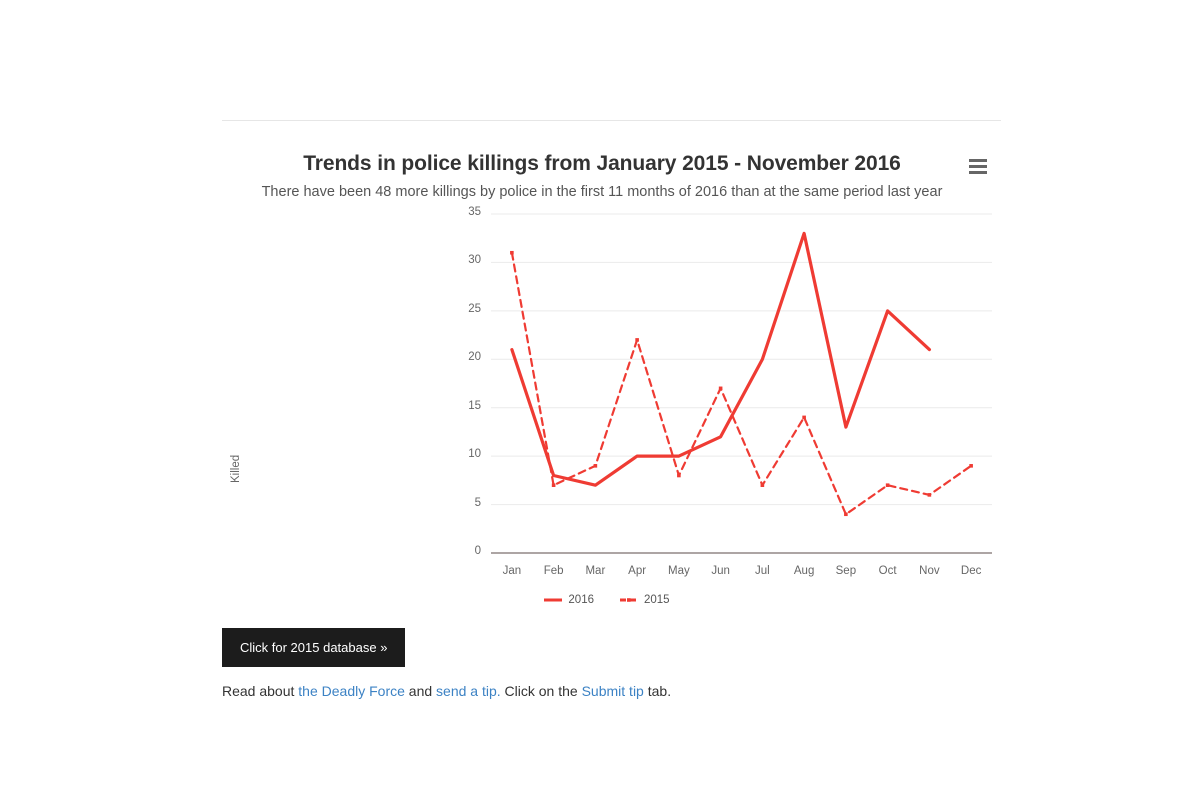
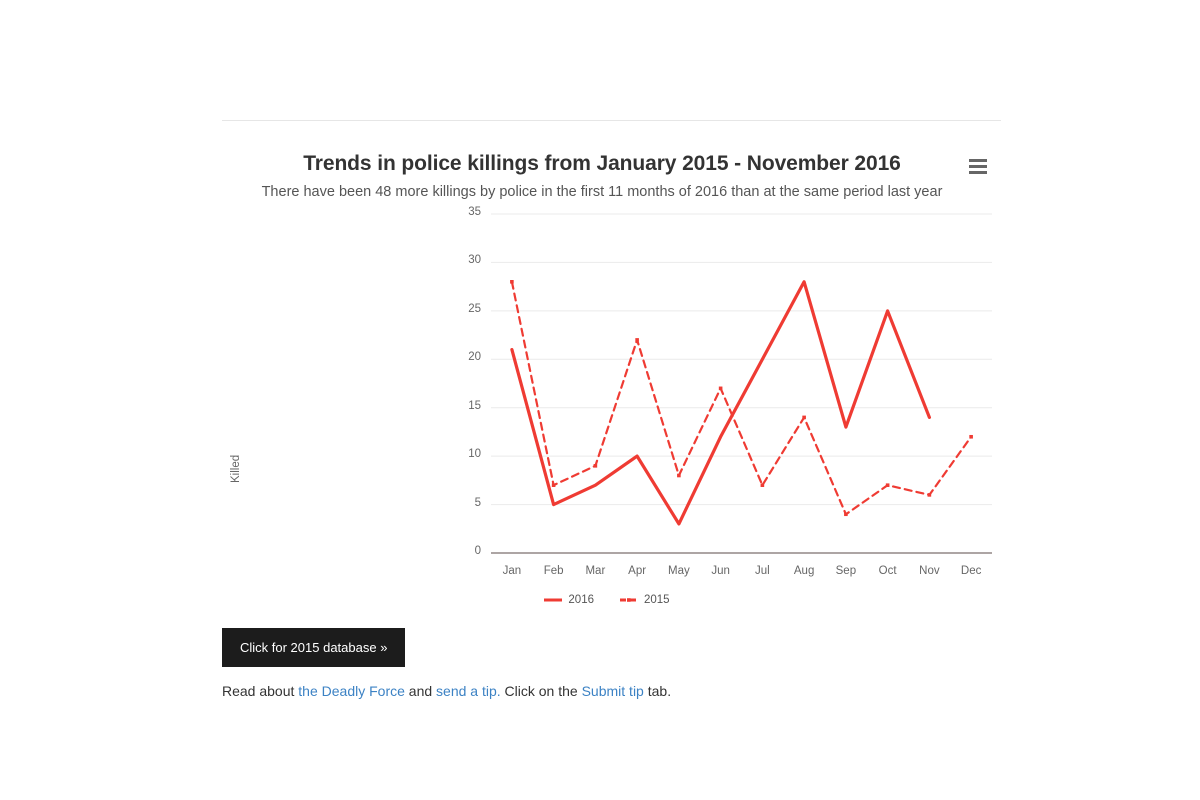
2015/Jan: 31 -> 28
2016/Feb: 8 -> 5
2016/May: 10 -> 3
2016/Aug: 33 -> 28
2016/Nov: 21 -> 14
2015/Dec: 9 -> 12
